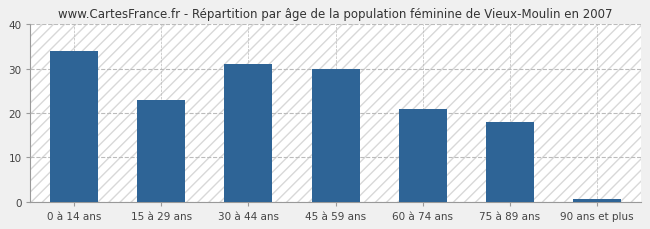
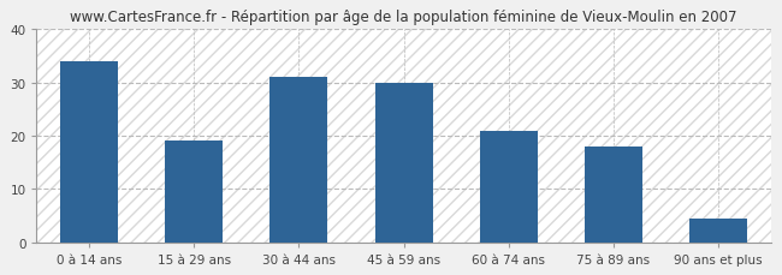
15 à 29 ans: 23.0 -> 19.0
90 ans et plus: 0.5 -> 4.5
